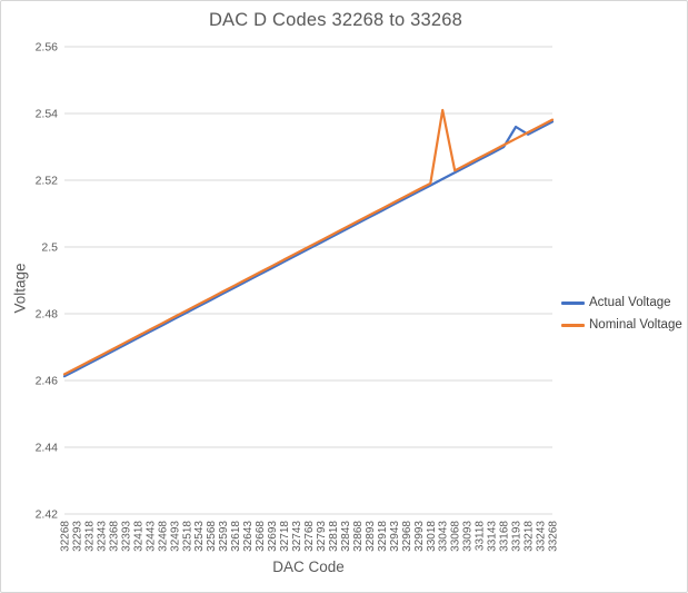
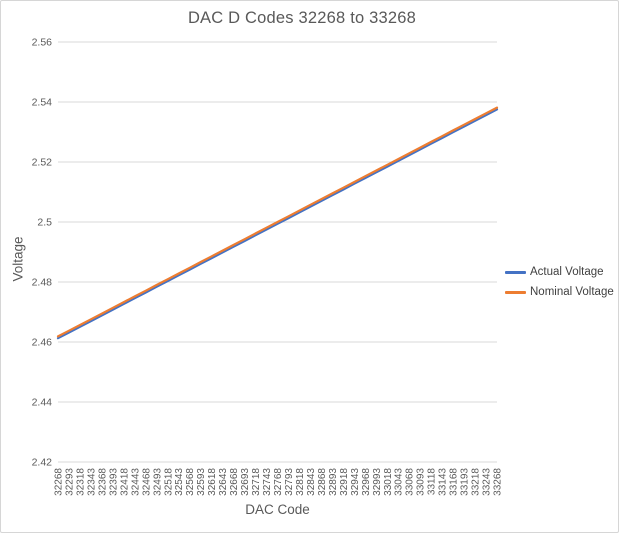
Nominal Voltage/33043: 2.541 -> 2.521
Actual Voltage/33193: 2.536 -> 2.532
